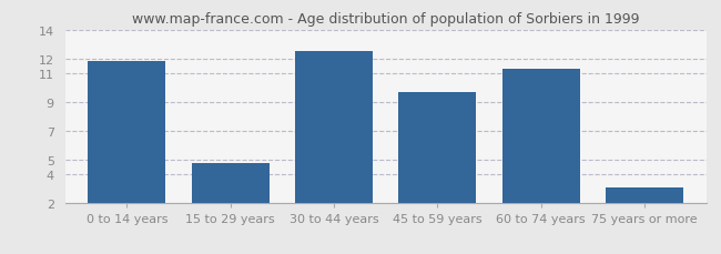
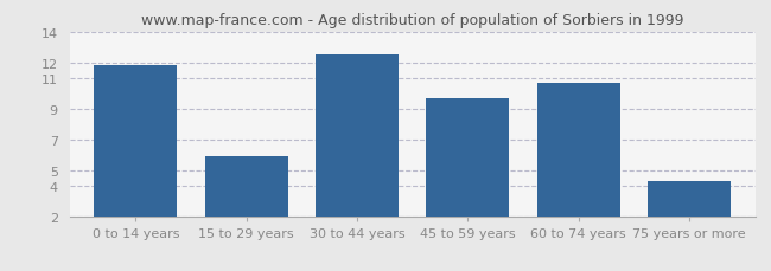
15 to 29 years: 4.8 -> 5.9
60 to 74 years: 11.3 -> 10.7
75 years or more: 3.1 -> 4.3
